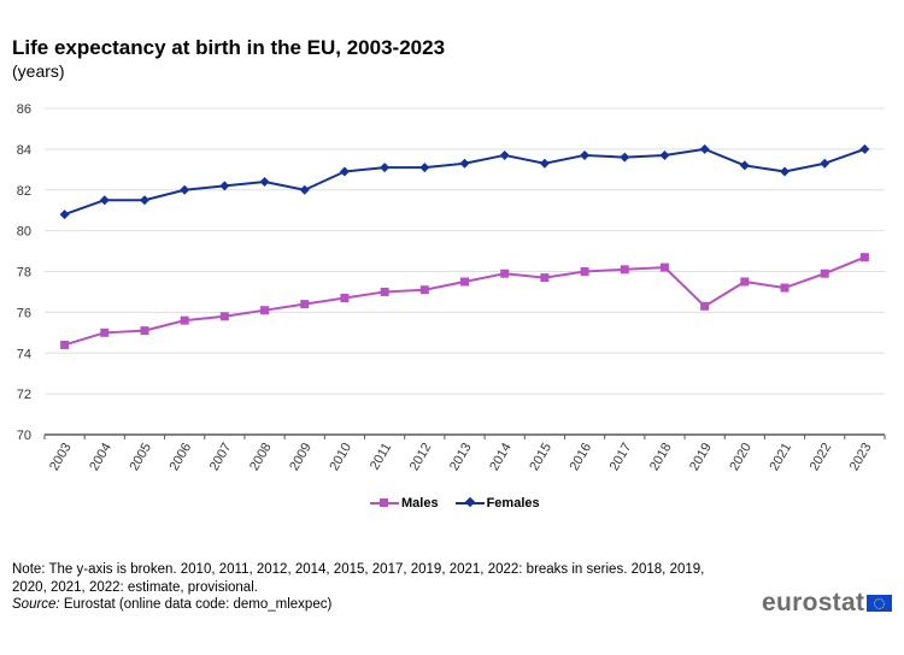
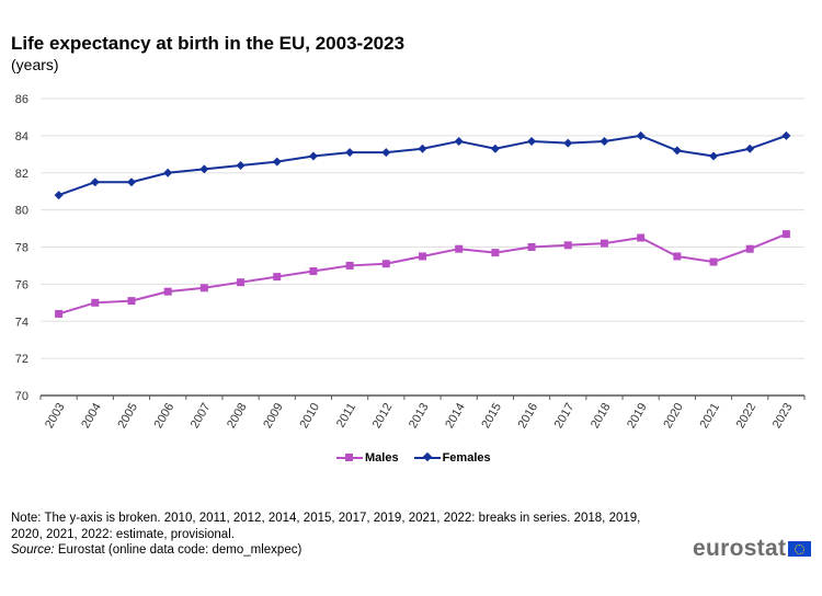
Females/2009: 82.0 -> 82.6
Males/2019: 76.3 -> 78.5
